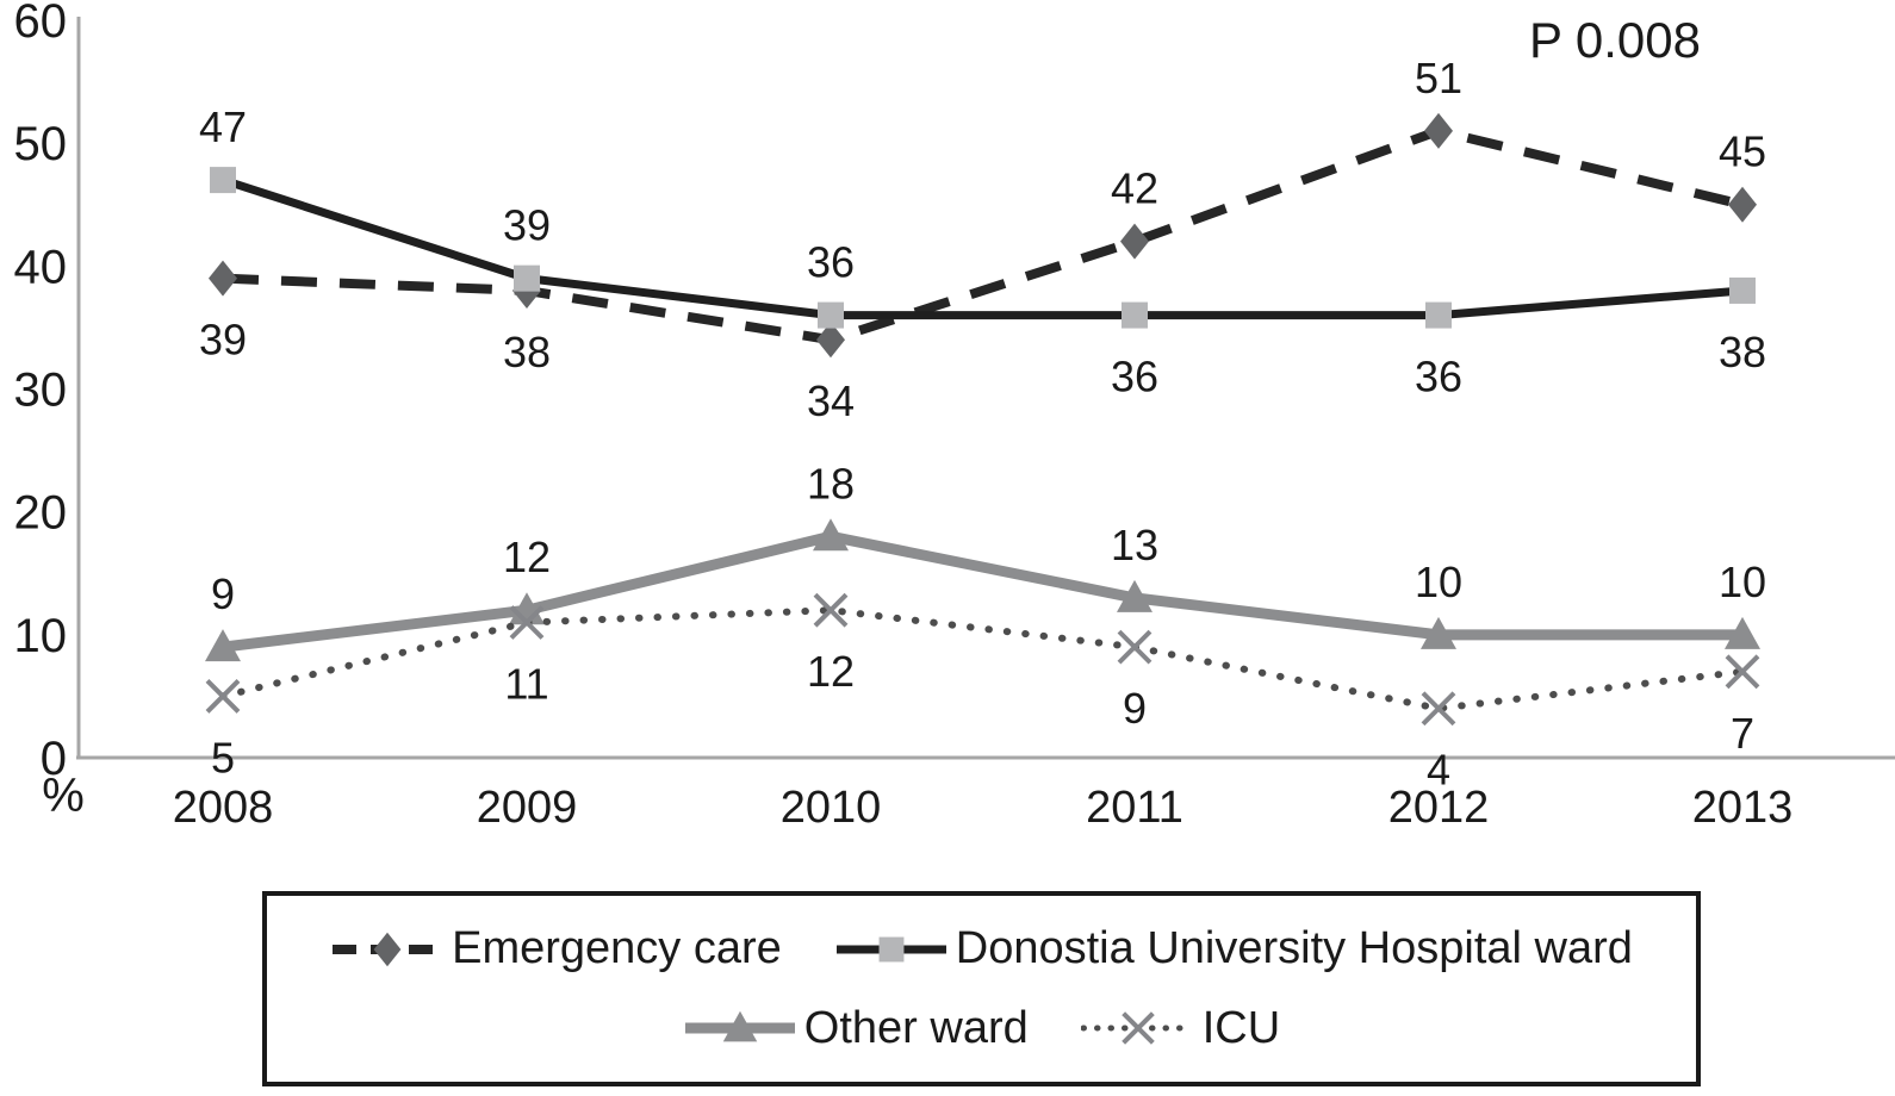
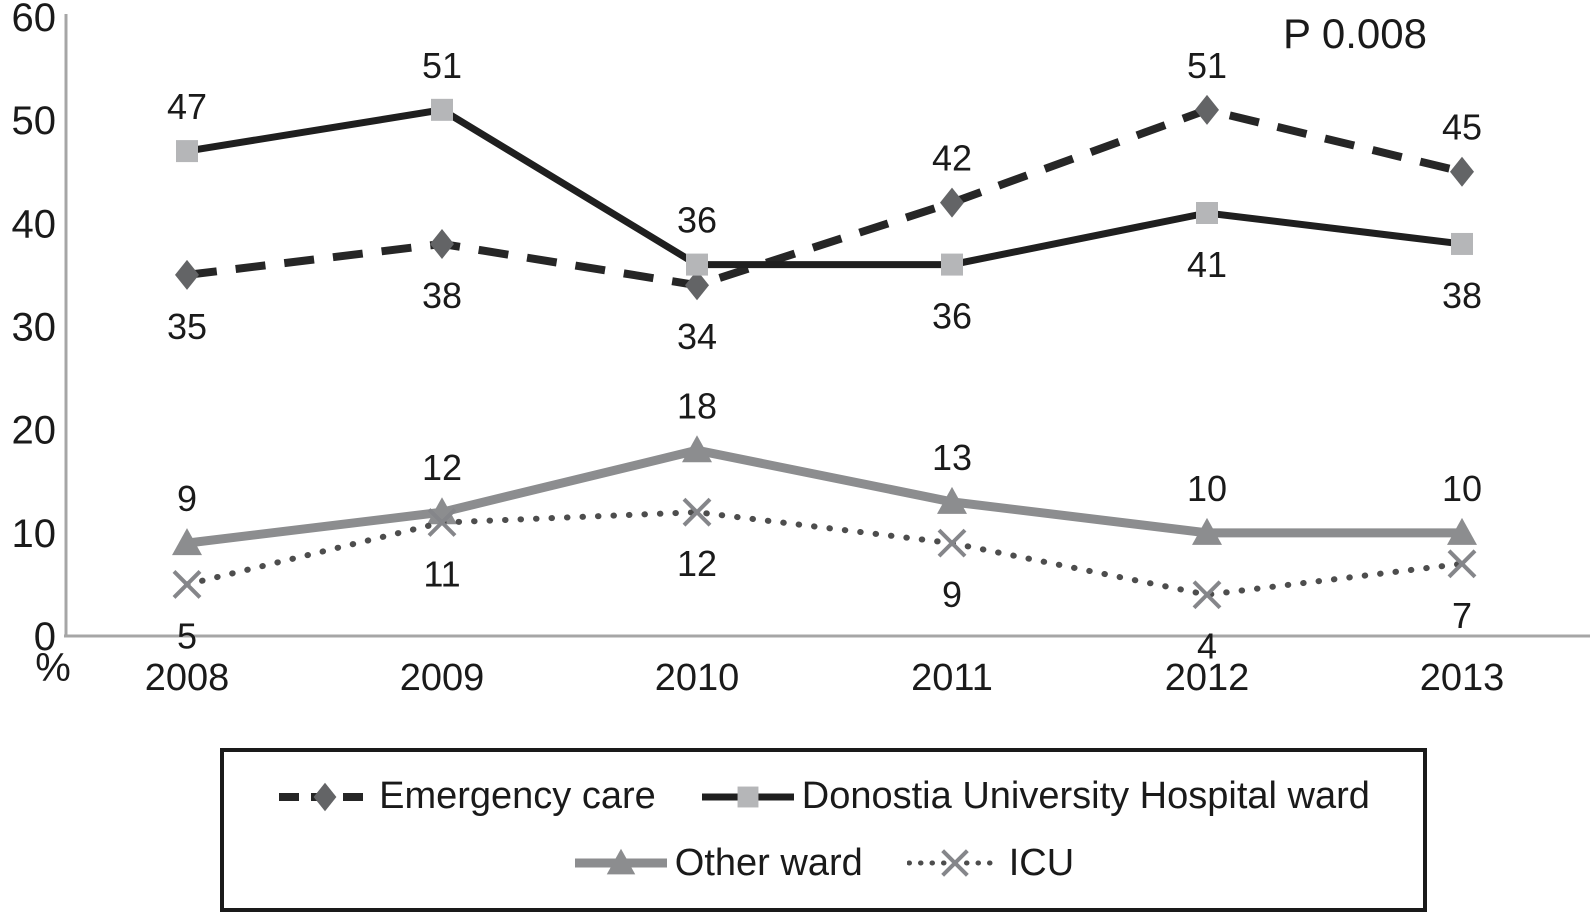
Emergency care/2008: 39 -> 35
Donostia University Hospital ward/2009: 39 -> 51
Donostia University Hospital ward/2012: 36 -> 41
